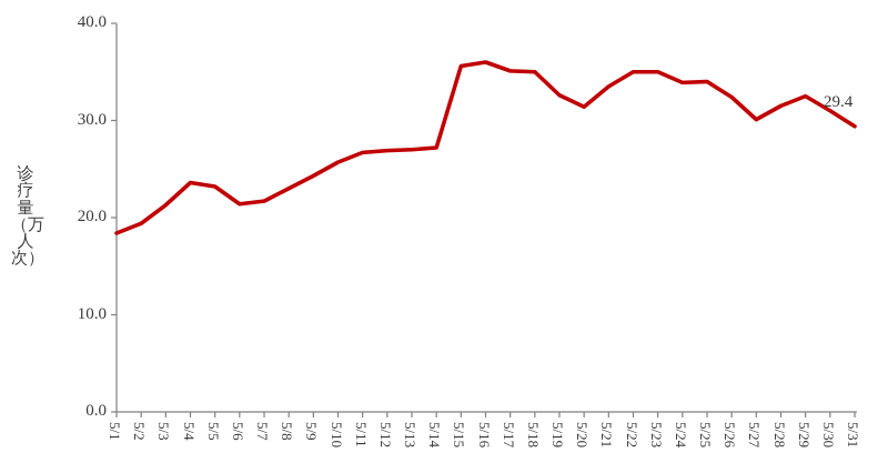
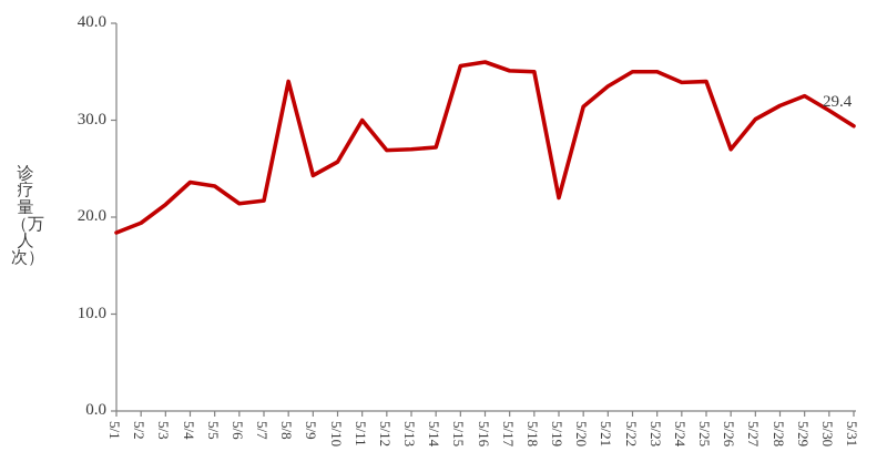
5/8: 23 -> 34
5/11: 27 -> 30
5/19: 33 -> 22
5/26: 32 -> 27
